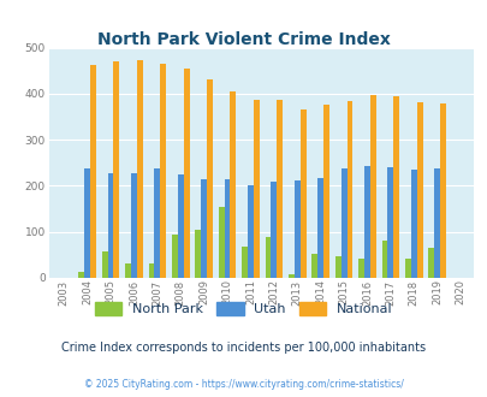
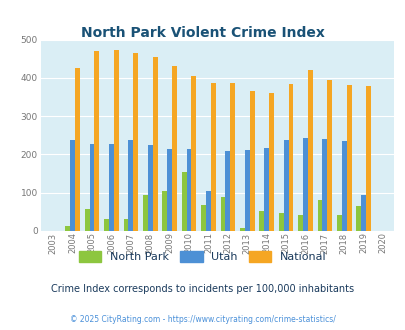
National/2004: 463 -> 425
Utah/2011: 200 -> 105
National/2014: 377 -> 360
National/2016: 397 -> 420
Utah/2019: 237 -> 95
